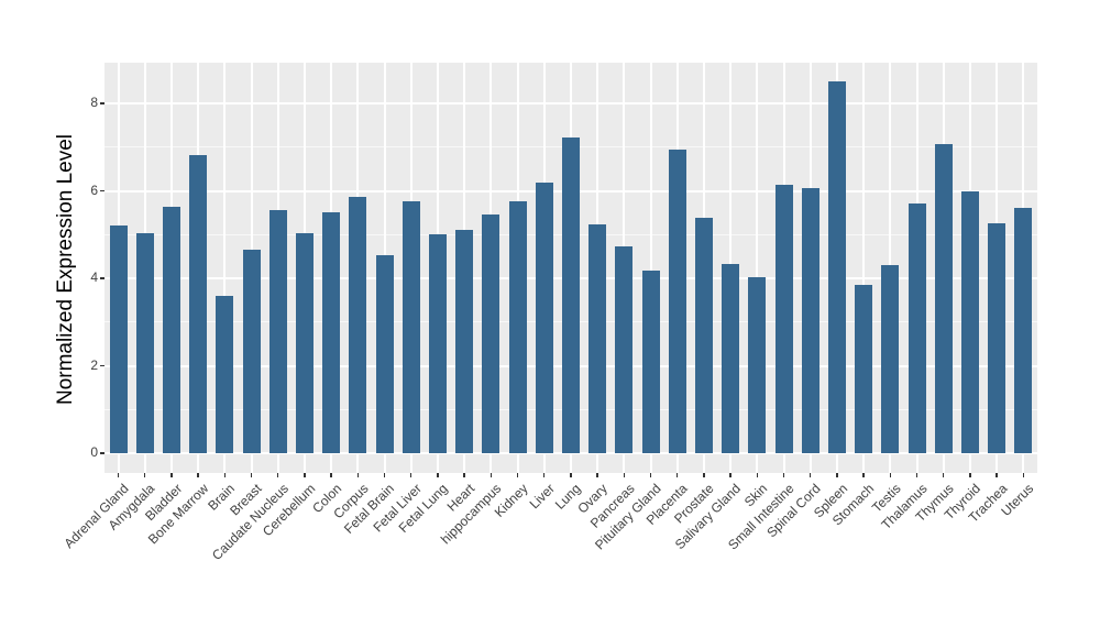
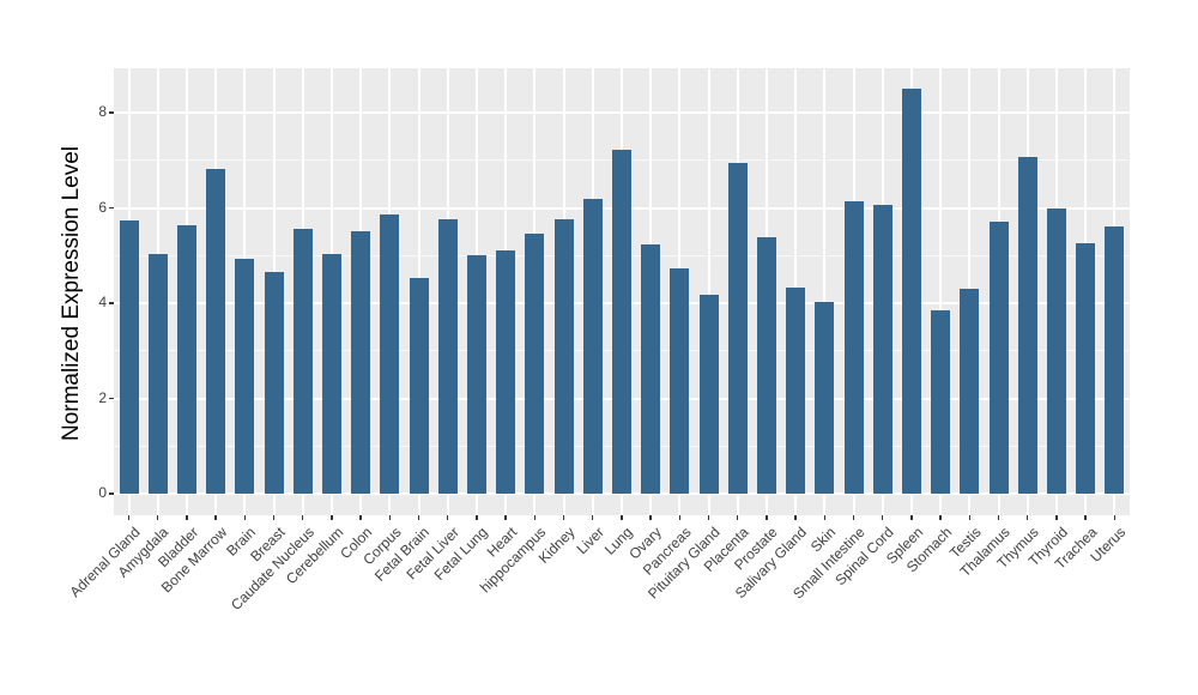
Adrenal Gland: 5.2 -> 5.7
Brain: 3.6 -> 4.9
